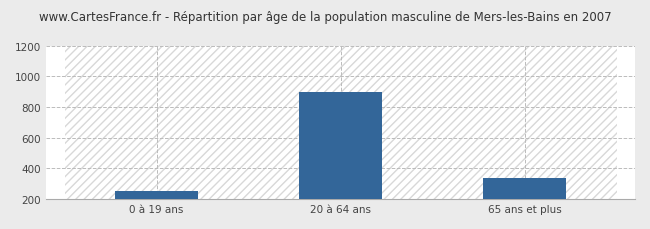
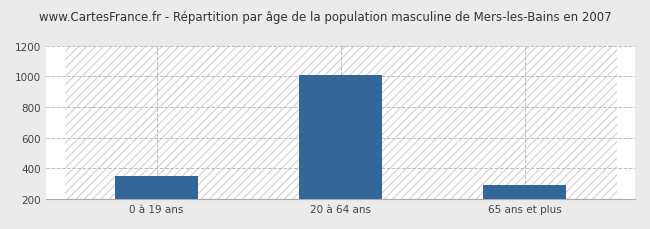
0 à 19 ans: 250 -> 350
20 à 64 ans: 900 -> 1010
65 ans et plus: 340 -> 290
